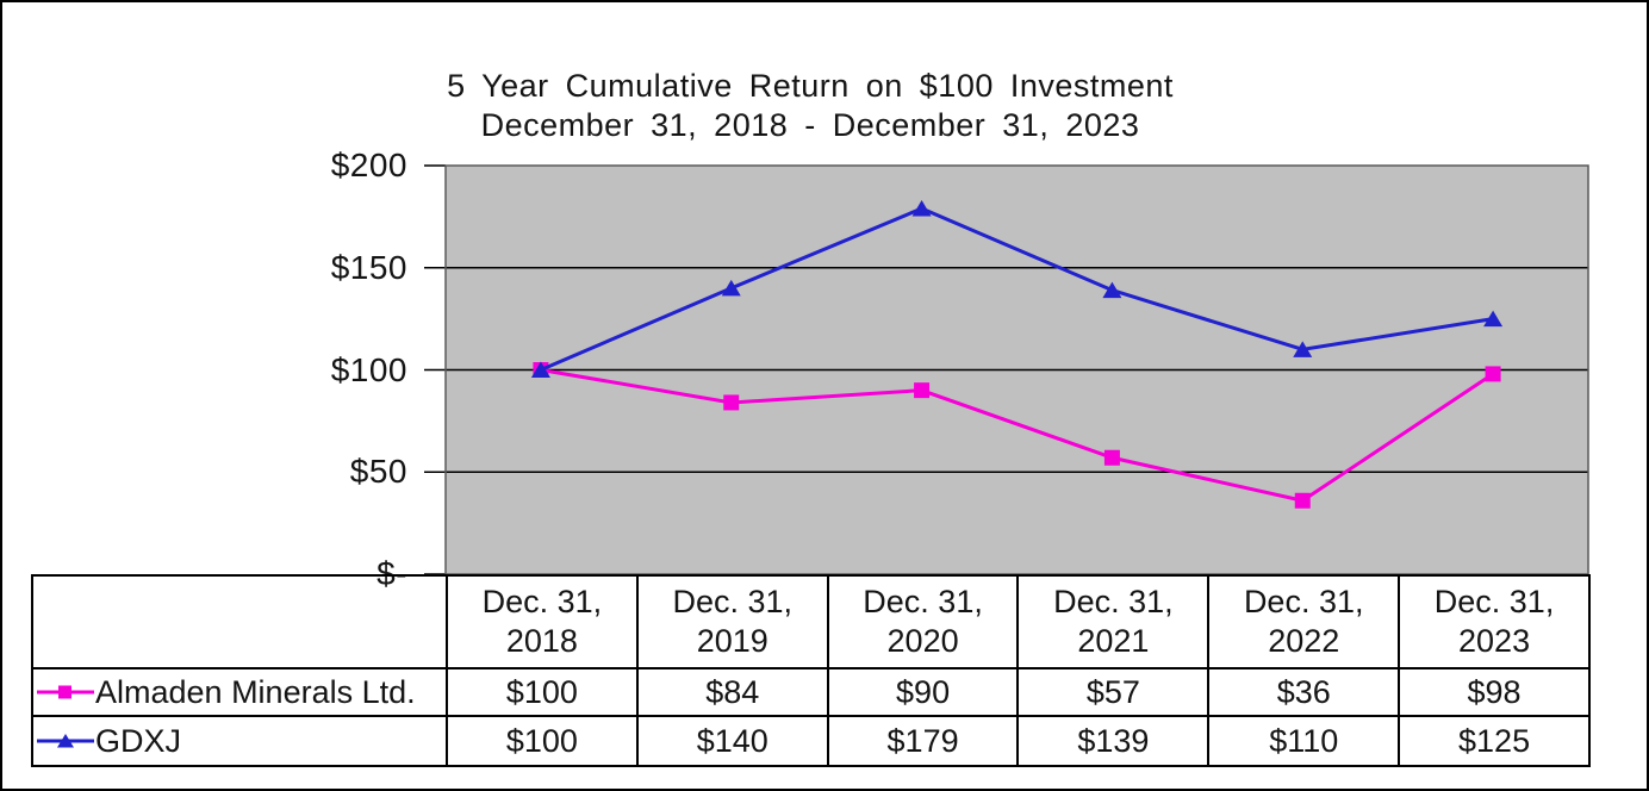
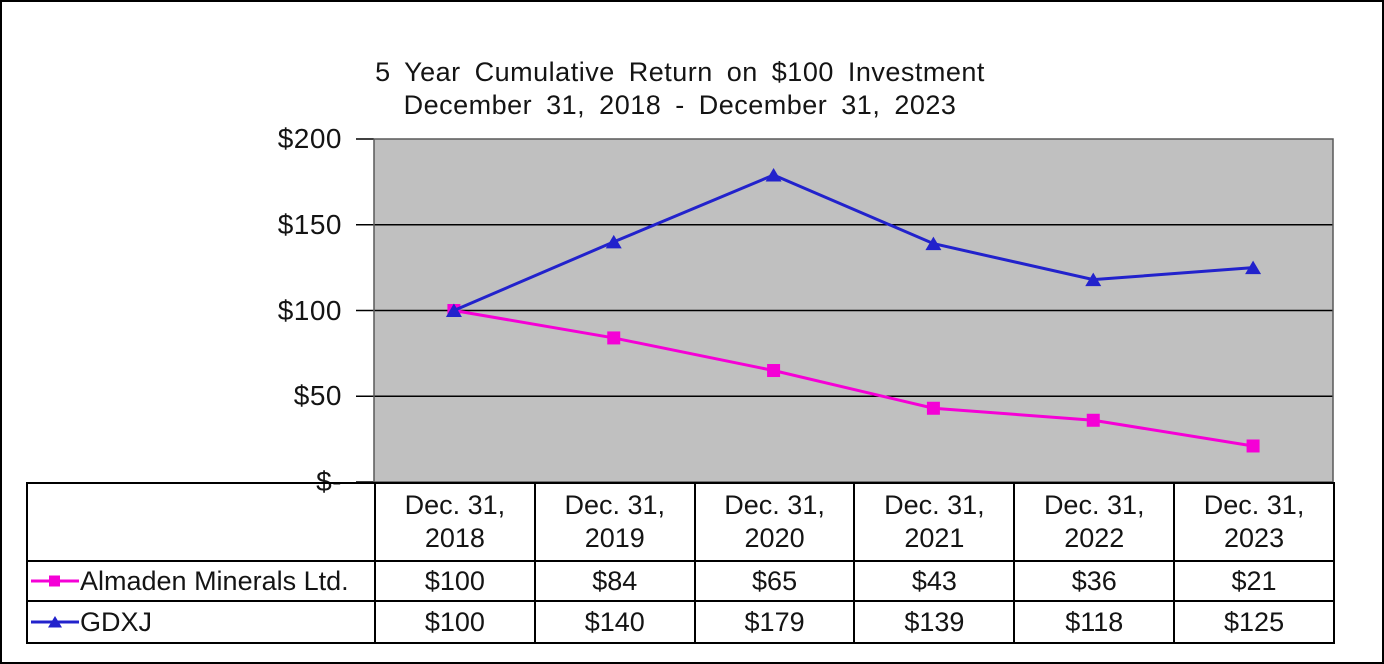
Almaden Minerals Ltd./Dec. 31, 2020: $90 -> $65
Almaden Minerals Ltd./Dec. 31, 2021: $57 -> $43
GDXJ/Dec. 31, 2022: $110 -> $118
Almaden Minerals Ltd./Dec. 31, 2023: $98 -> $21
